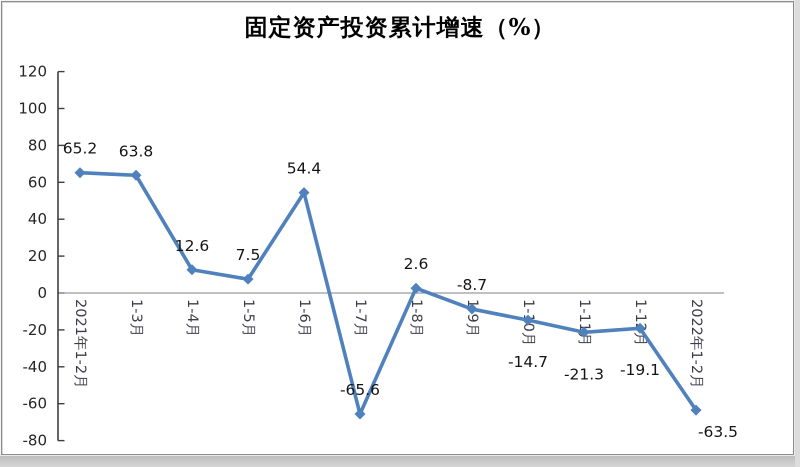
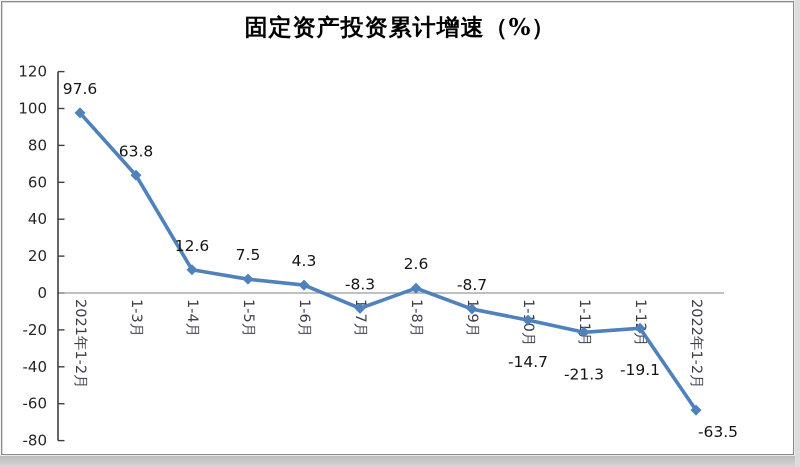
2021年1-2月: 65.2 -> 97.6
1-6月: 54.4 -> 4.3
1-7月: -65.6 -> -8.3
